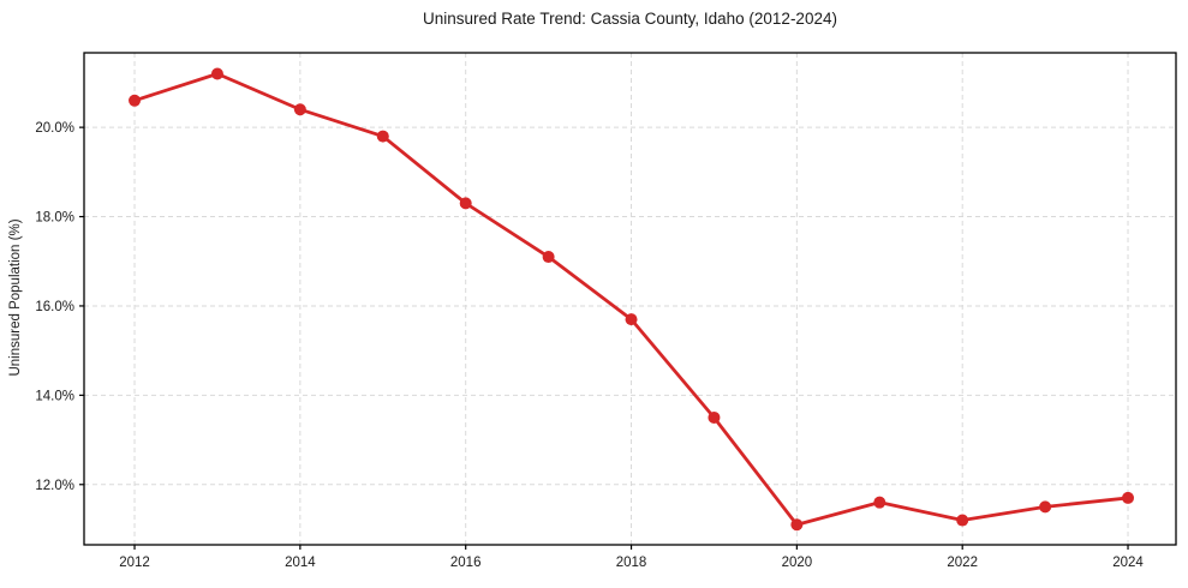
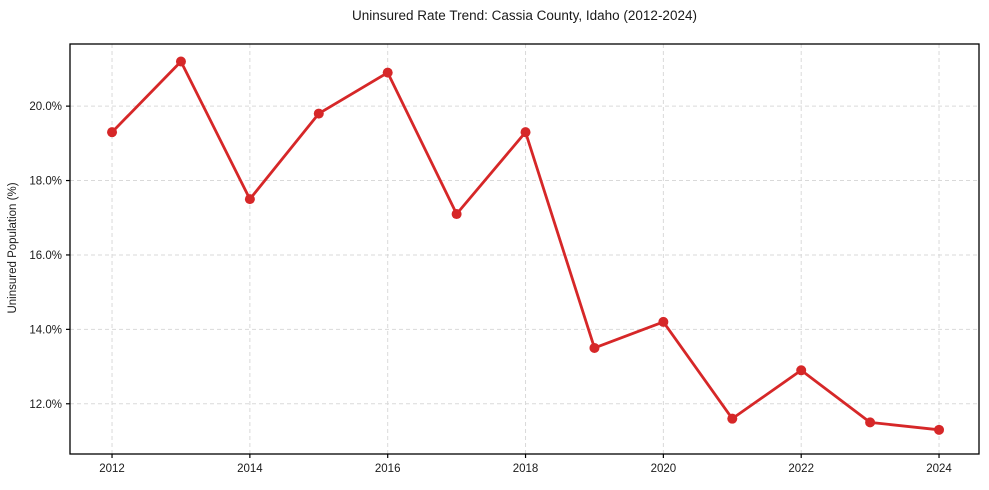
2012: 20.6% -> 19.3%
2014: 20.4% -> 17.5%
2016: 18.3% -> 20.9%
2018: 15.7% -> 19.3%
2020: 11.1% -> 14.2%
2022: 11.2% -> 12.9%
2024: 11.7% -> 11.3%
